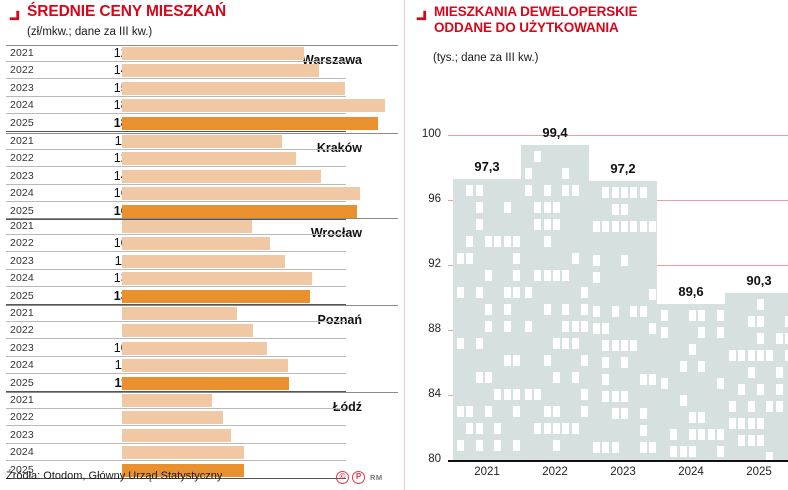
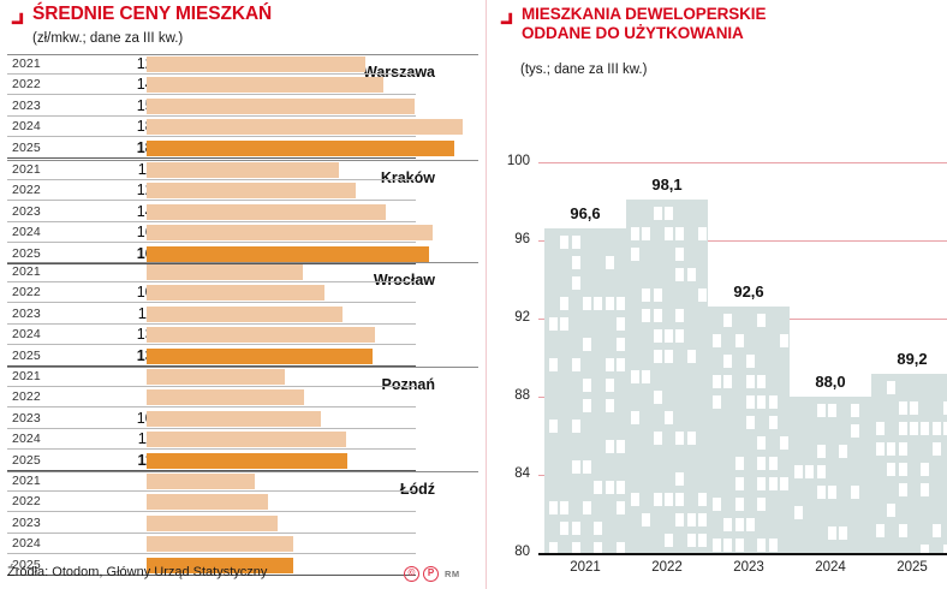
2021: 97,3 -> 96,6
2022: 99,4 -> 98,1
2023: 97,2 -> 92,6
2024: 89,6 -> 88,0
2025: 90,3 -> 89,2
